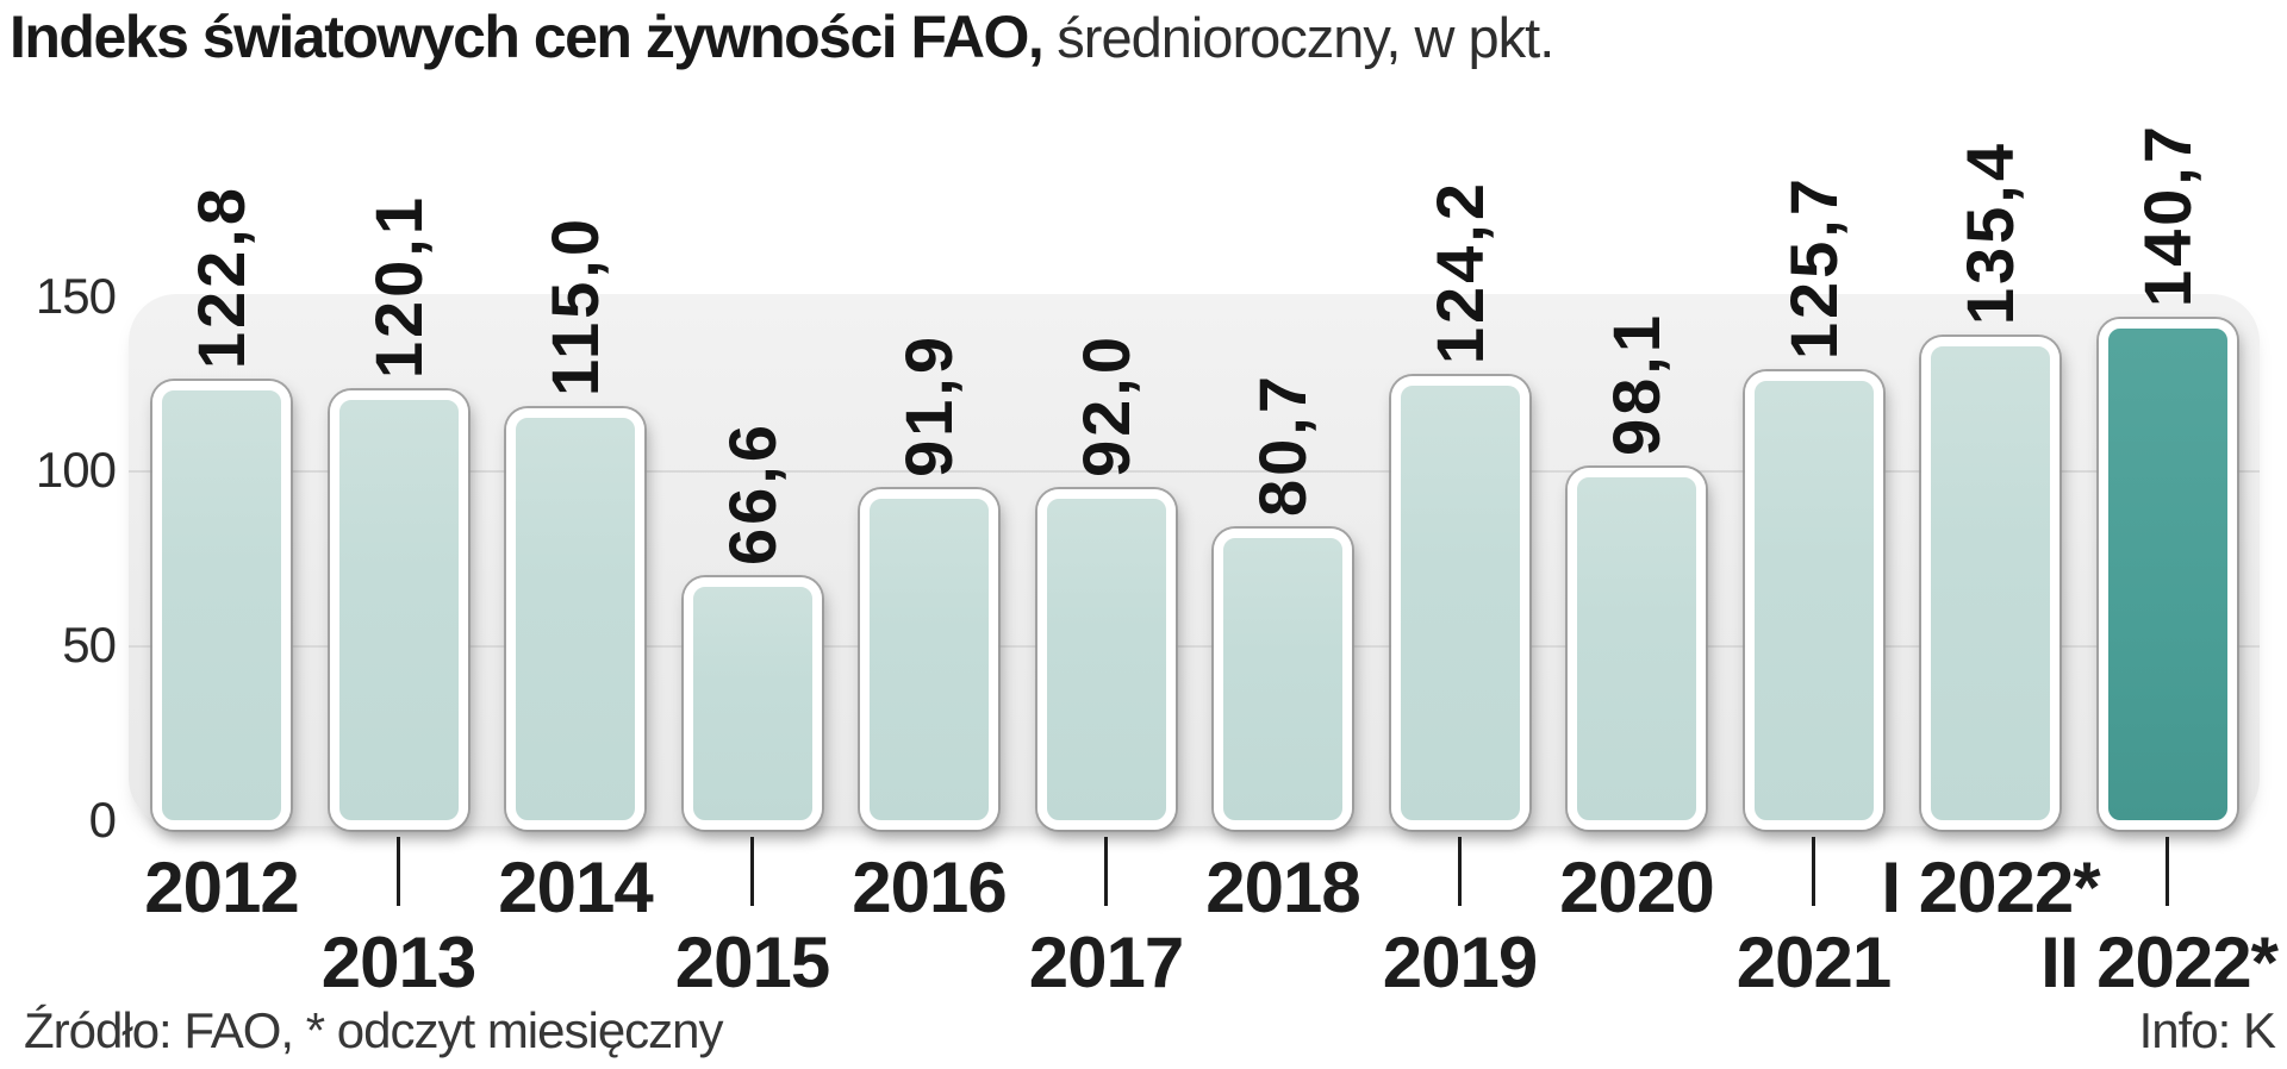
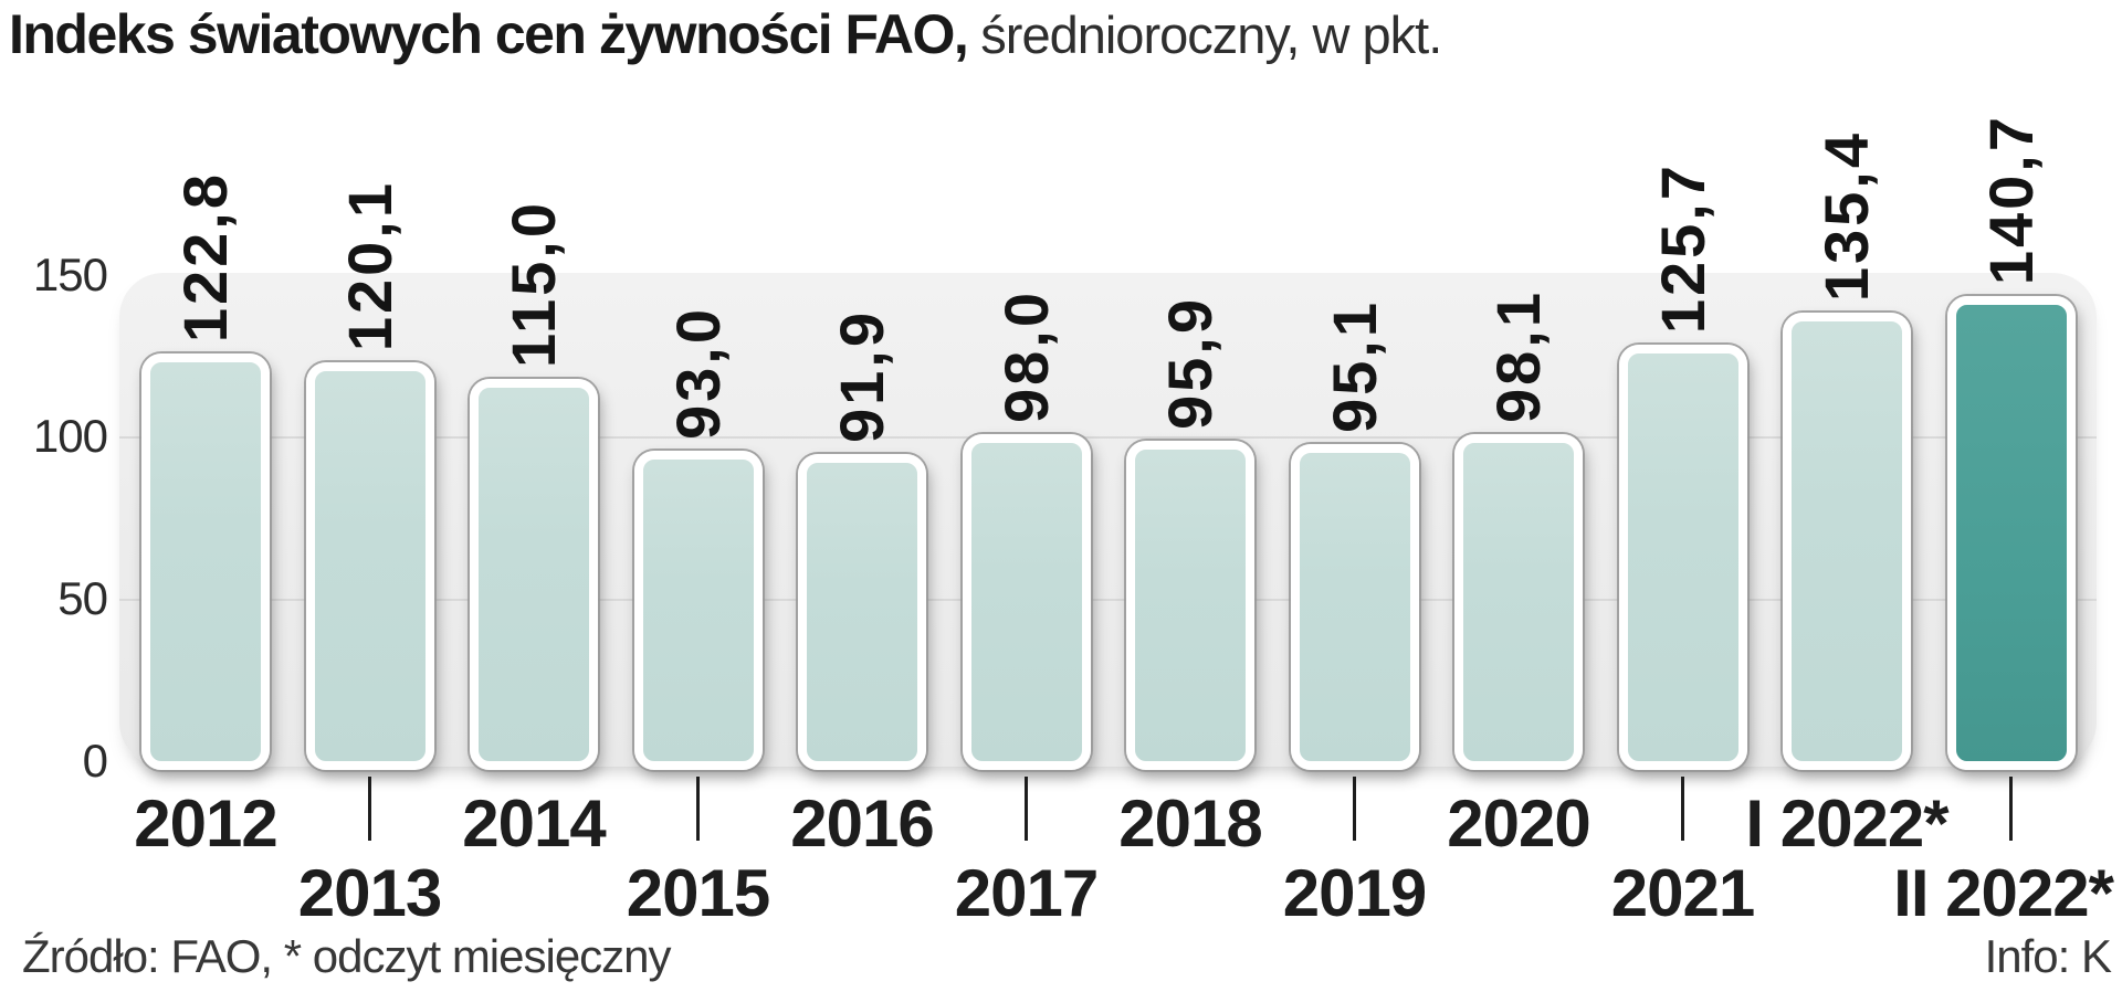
2015: 66,6 -> 93,0
2017: 92,0 -> 98,0
2018: 80,7 -> 95,9
2019: 124,2 -> 95,1
